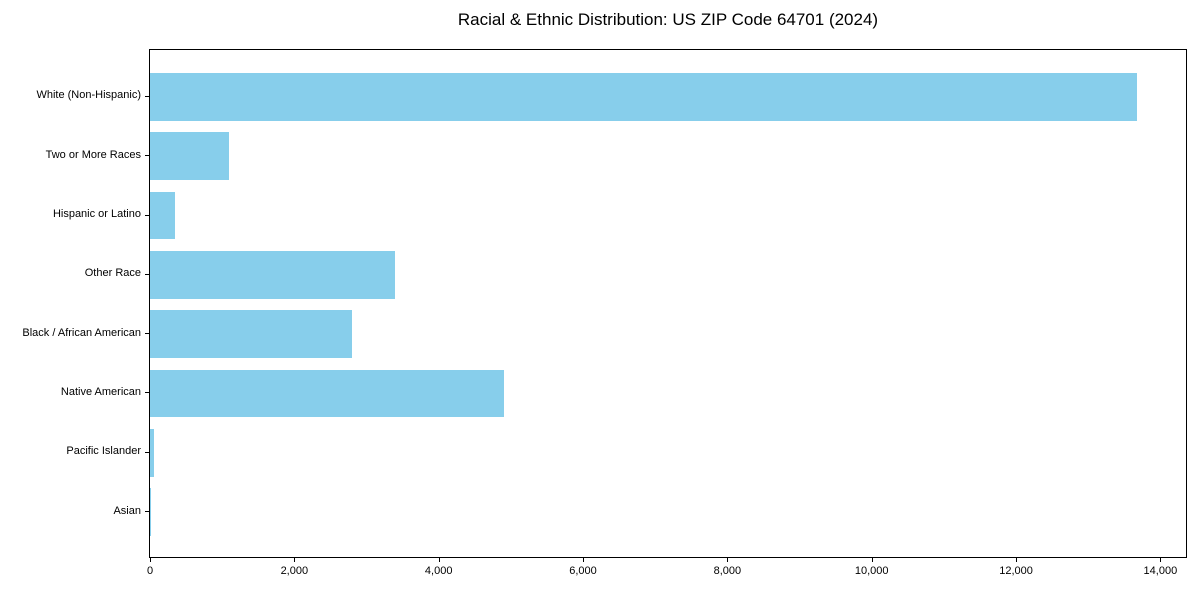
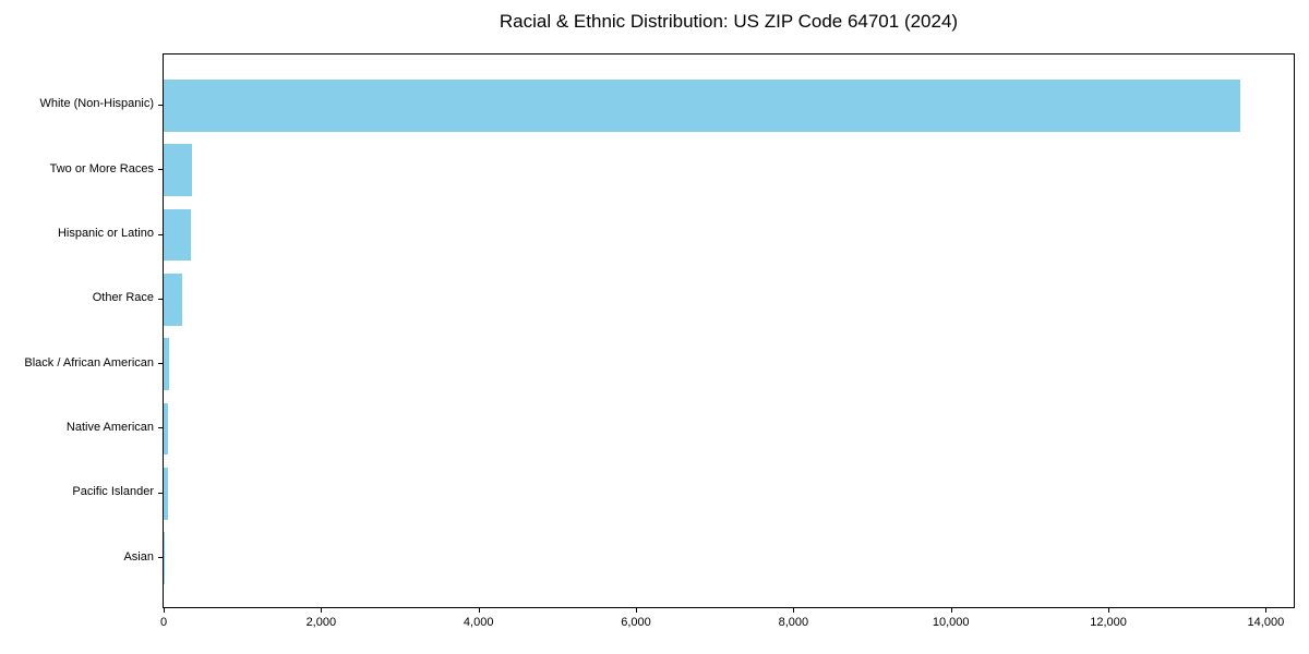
Two or More Races: 1100 -> 400
Other Race: 3400 -> 200
Black / African American: 2800 -> 100
Native American: 4900 -> 100
